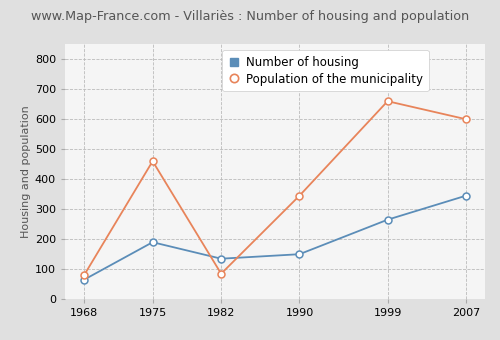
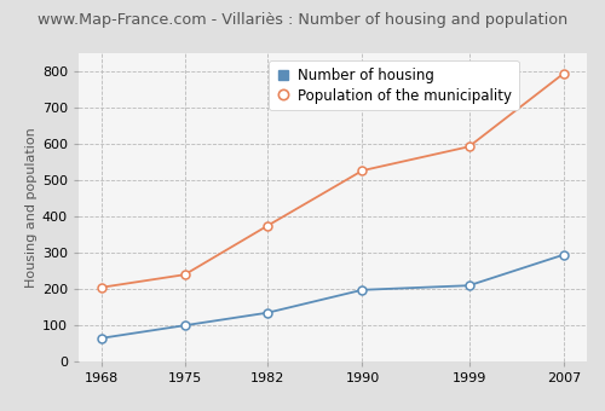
Population of the municipality/1968: 80 -> 205
Number of housing/1975: 190 -> 100
Population of the municipality/1975: 460 -> 240
Population of the municipality/1982: 85 -> 375
Number of housing/1990: 150 -> 198
Population of the municipality/1990: 345 -> 527
Number of housing/1999: 265 -> 210
Population of the municipality/1999: 660 -> 593
Number of housing/2007: 345 -> 295
Population of the municipality/2007: 600 -> 795
